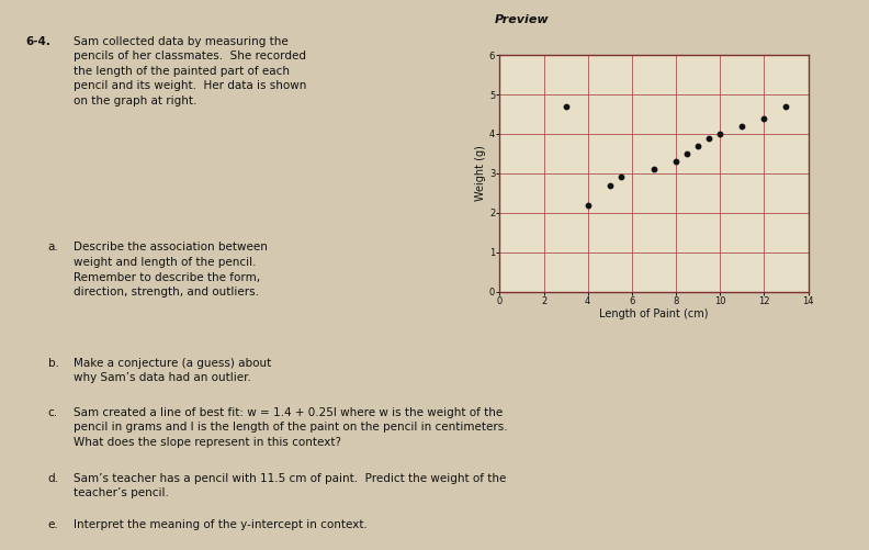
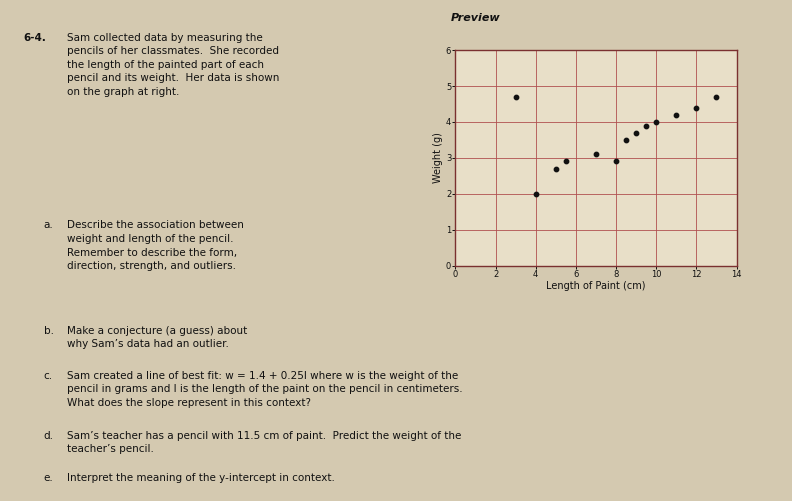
4: 2.2 -> 2.0
8: 3.3 -> 2.9
